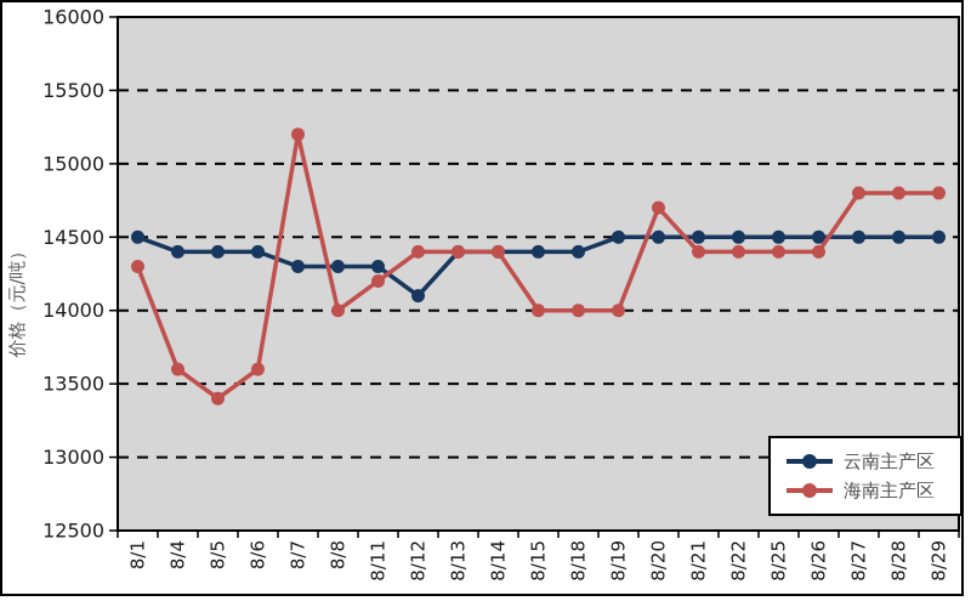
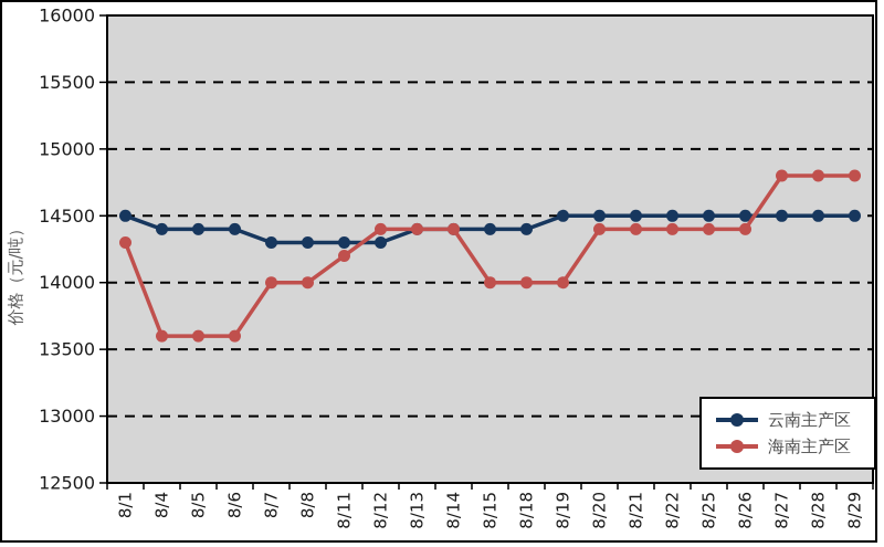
海南主产区/8/5: 13400 -> 13600
海南主产区/8/7: 15200 -> 14000
云南主产区/8/12: 14100 -> 14300
海南主产区/8/20: 14700 -> 14400
